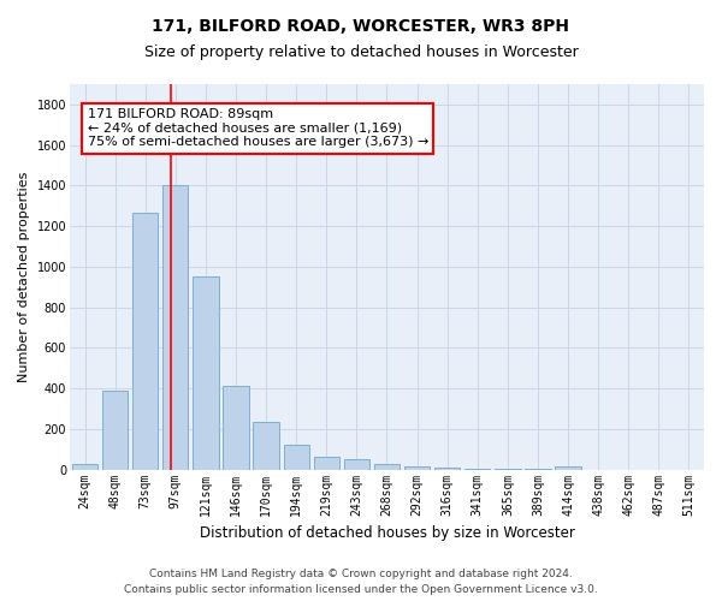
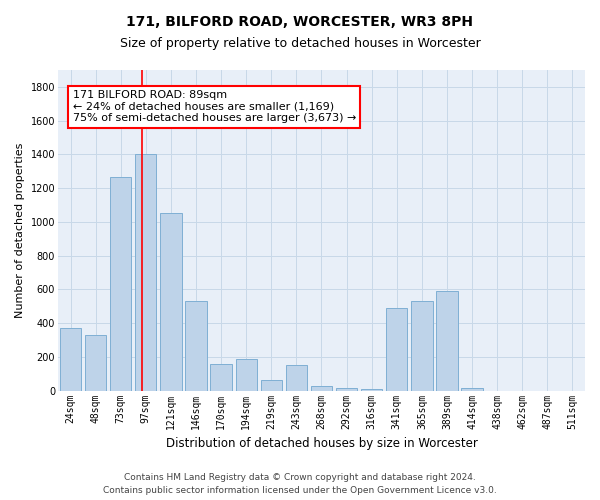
24sqm: 20 -> 370
48sqm: 390 -> 330
121sqm: 950 -> 1050
146sqm: 410 -> 530
170sqm: 240 -> 160
194sqm: 120 -> 190
243sqm: 50 -> 150
341sqm: 0 -> 490
365sqm: 0 -> 530
389sqm: 0 -> 590
